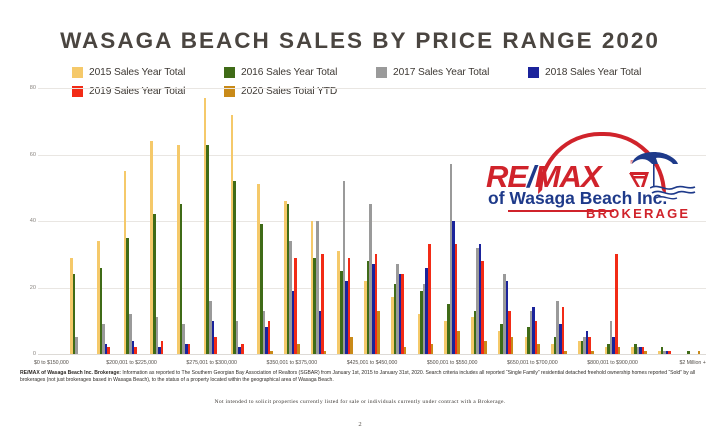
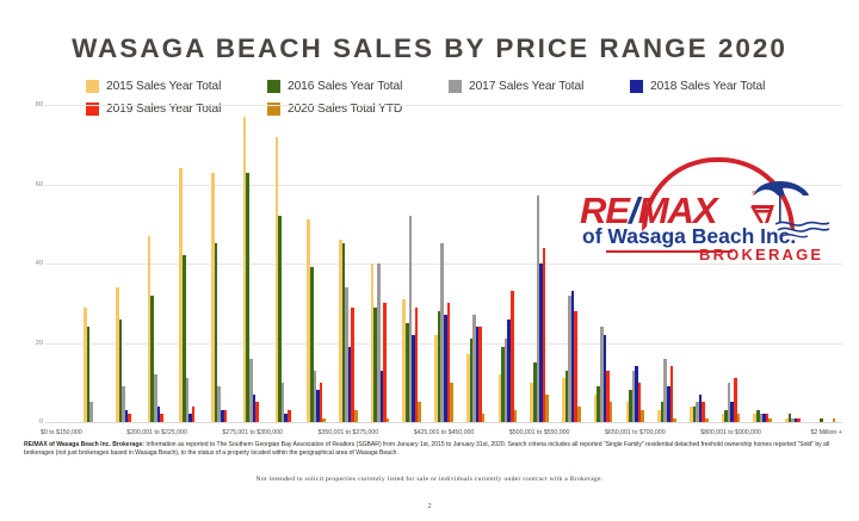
2015 Sales Year Total/$200,001 to $225,000: 55 -> 47
2016 Sales Year Total/$200,001 to $225,000: 35 -> 32
2018 Sales Year Total/$275,001 to $300,000: 10 -> 7
2020 Sales Total YTD/$425,001 to $450,000: 13 -> 10
2019 Sales Year Total/$500,001 to $550,000: 33 -> 44
2019 Sales Year Total/$800,001 to $900,000: 30 -> 11
